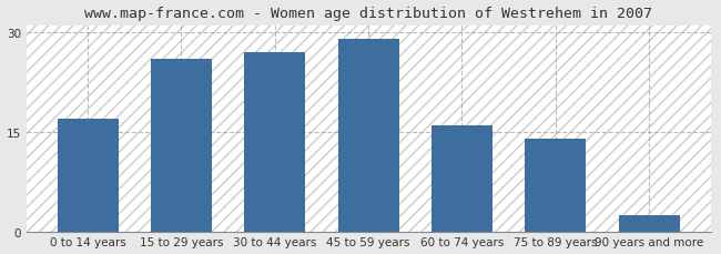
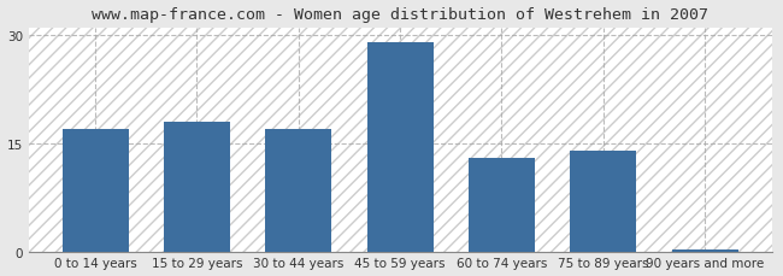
15 to 29 years: 26.0 -> 18.0
30 to 44 years: 27.0 -> 17.0
60 to 74 years: 16.0 -> 13.0
90 years and more: 2.4 -> 0.3
